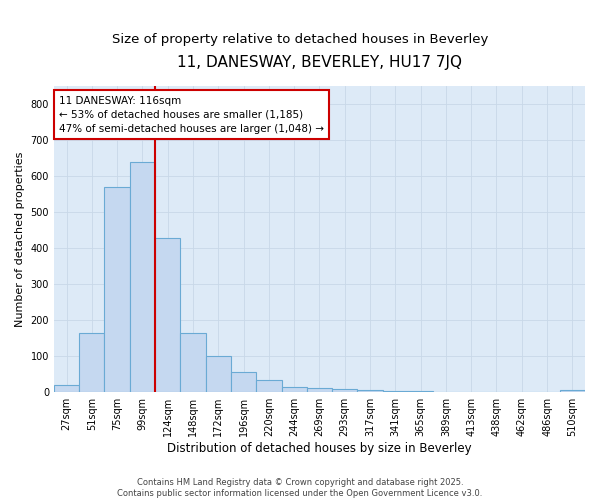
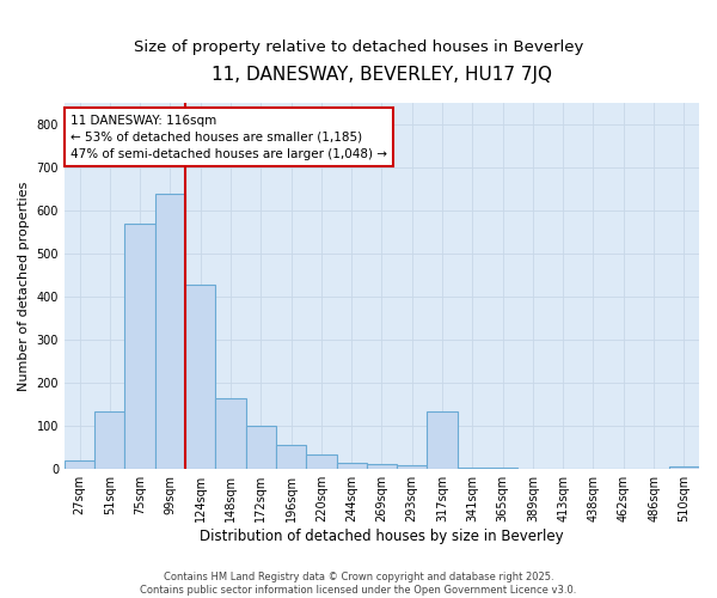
51sqm: 165 -> 135
317sqm: 5 -> 135
